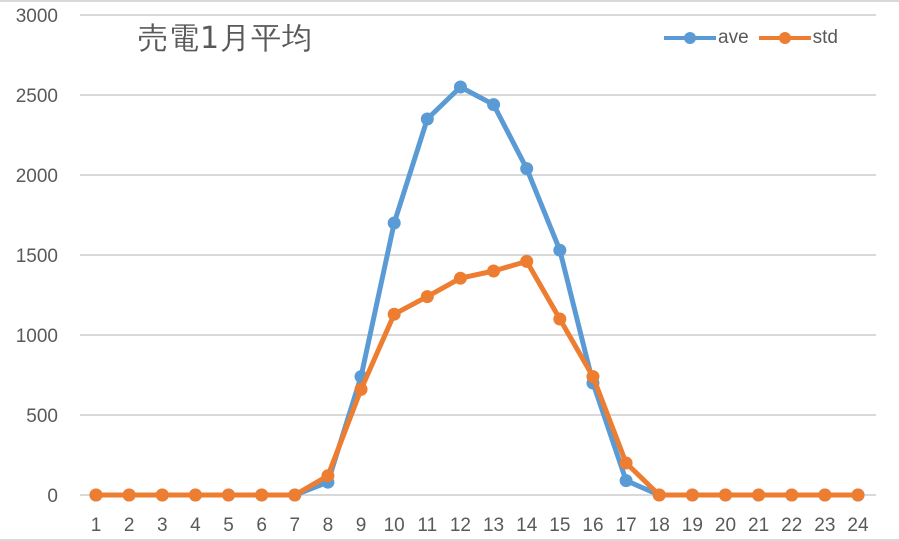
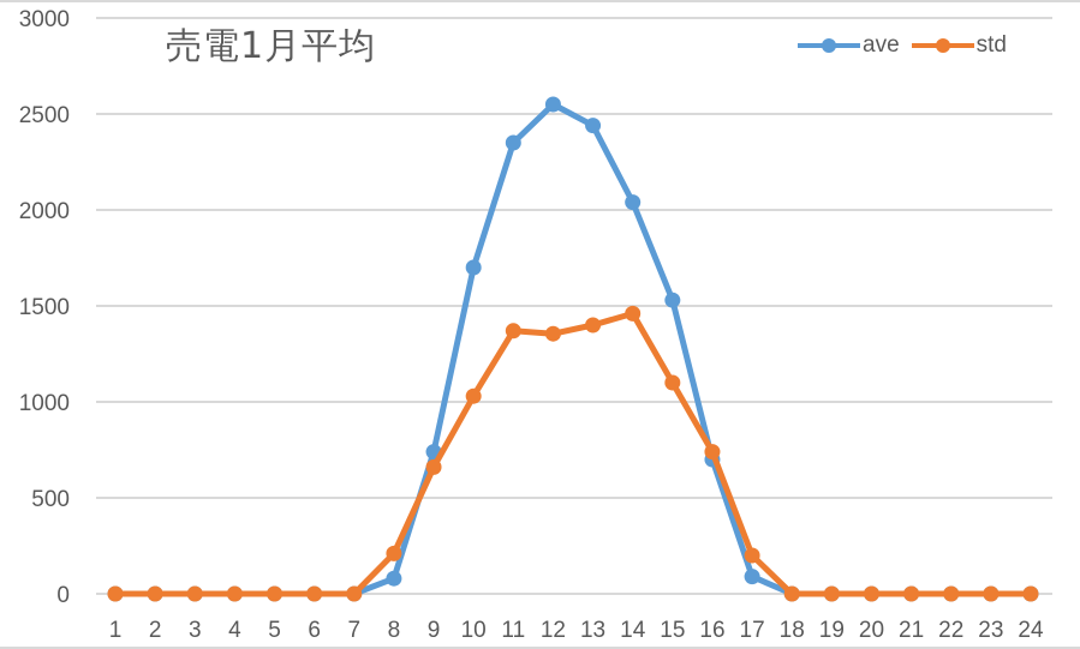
std/8: 120 -> 210
std/10: 1130 -> 1030
std/11: 1240 -> 1370
